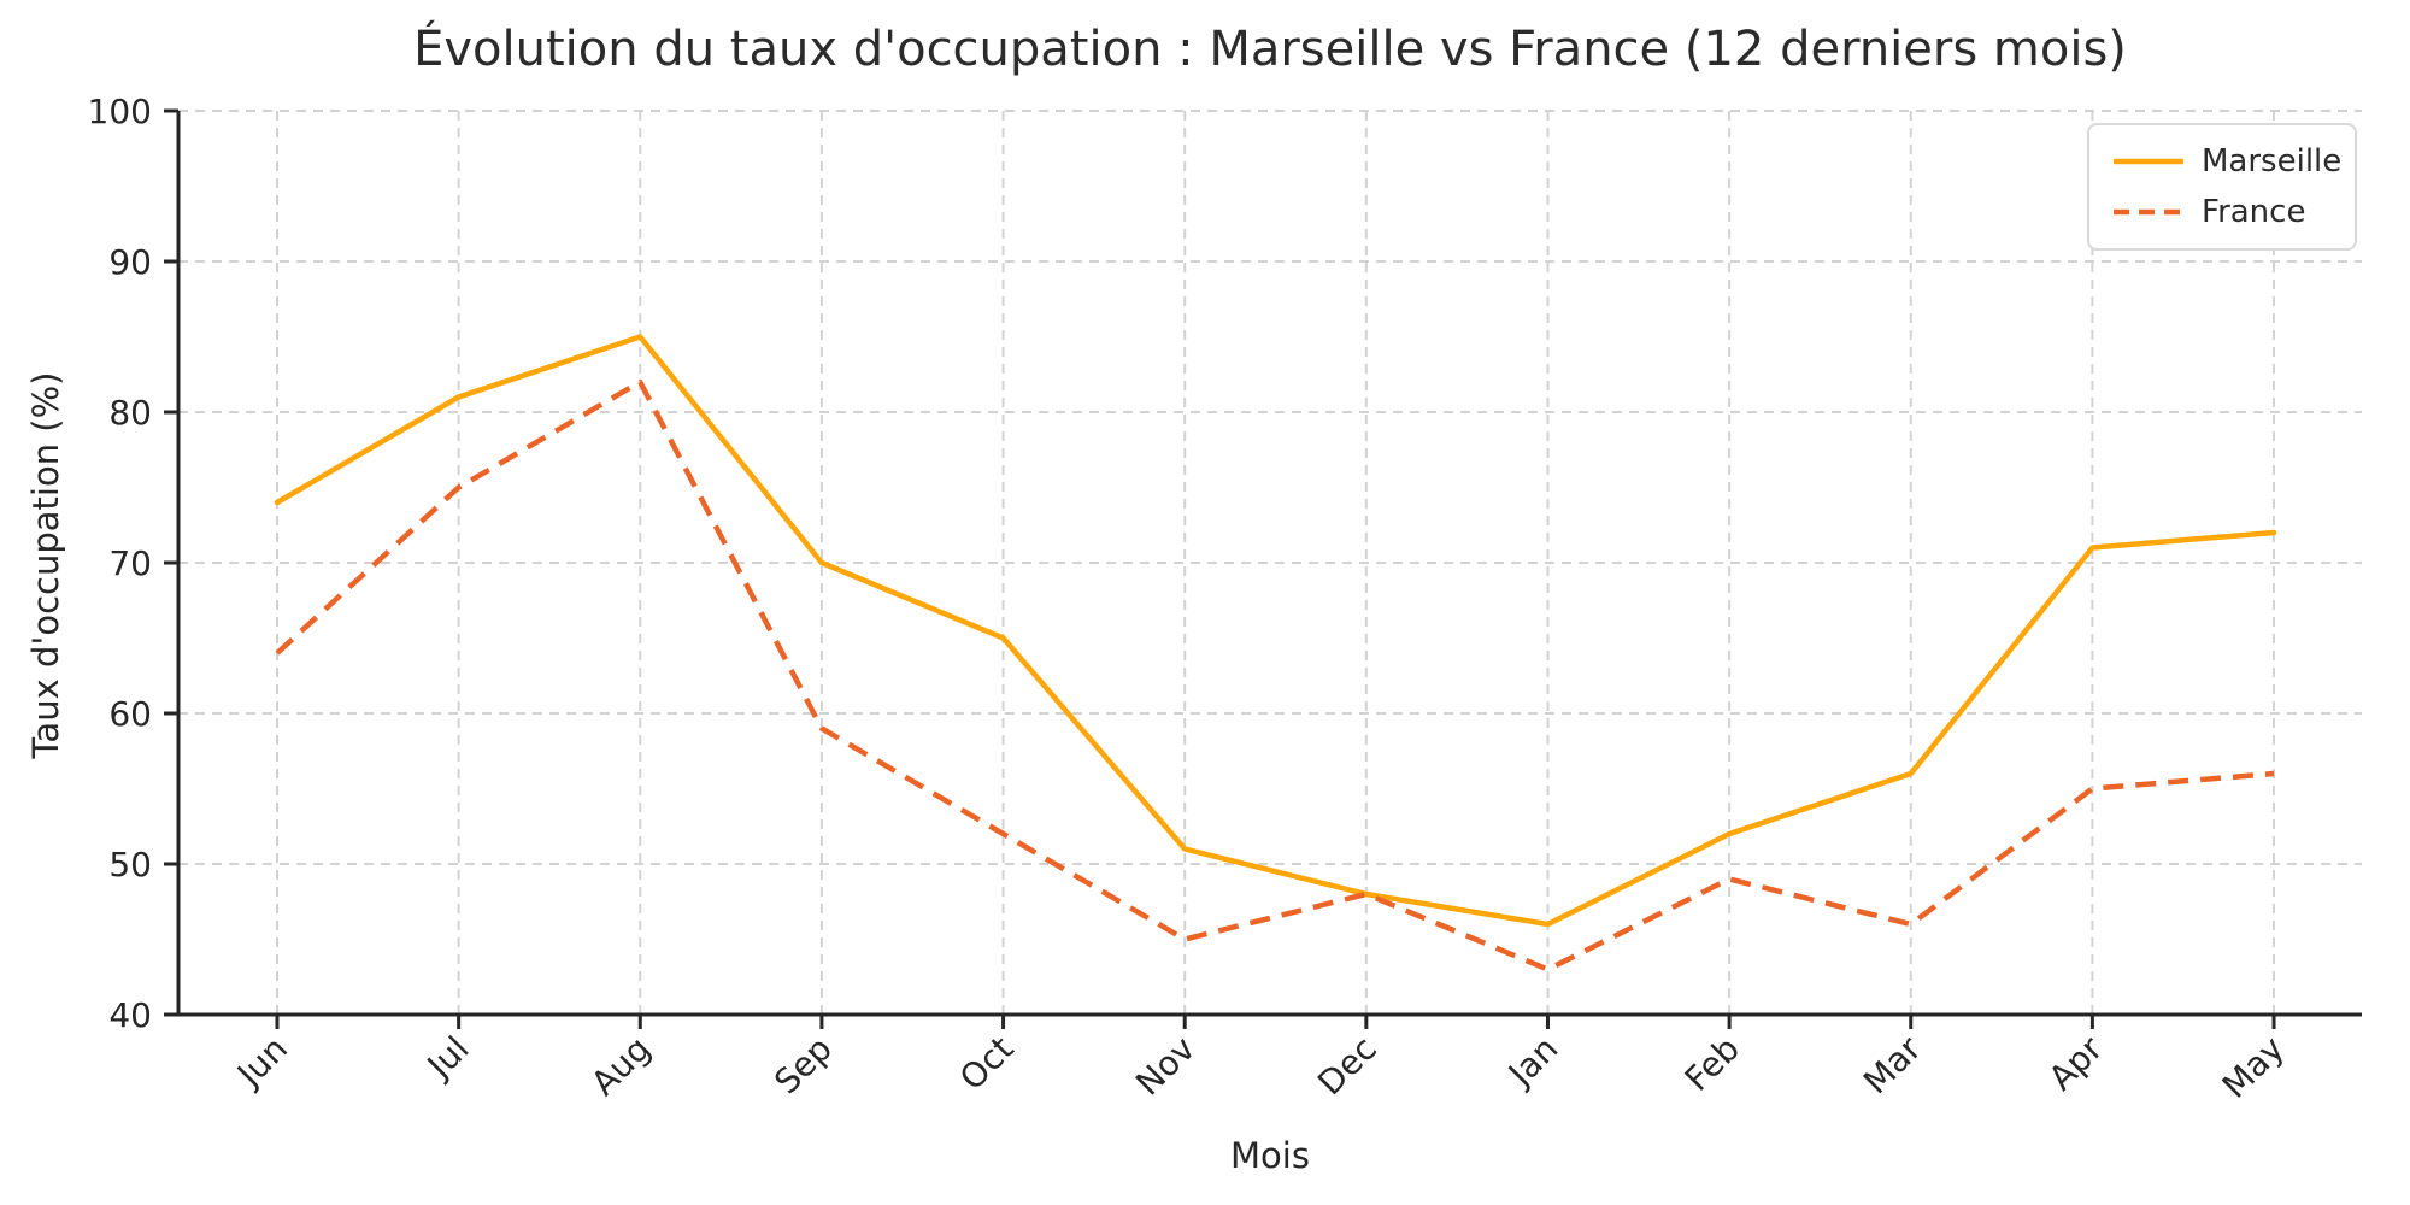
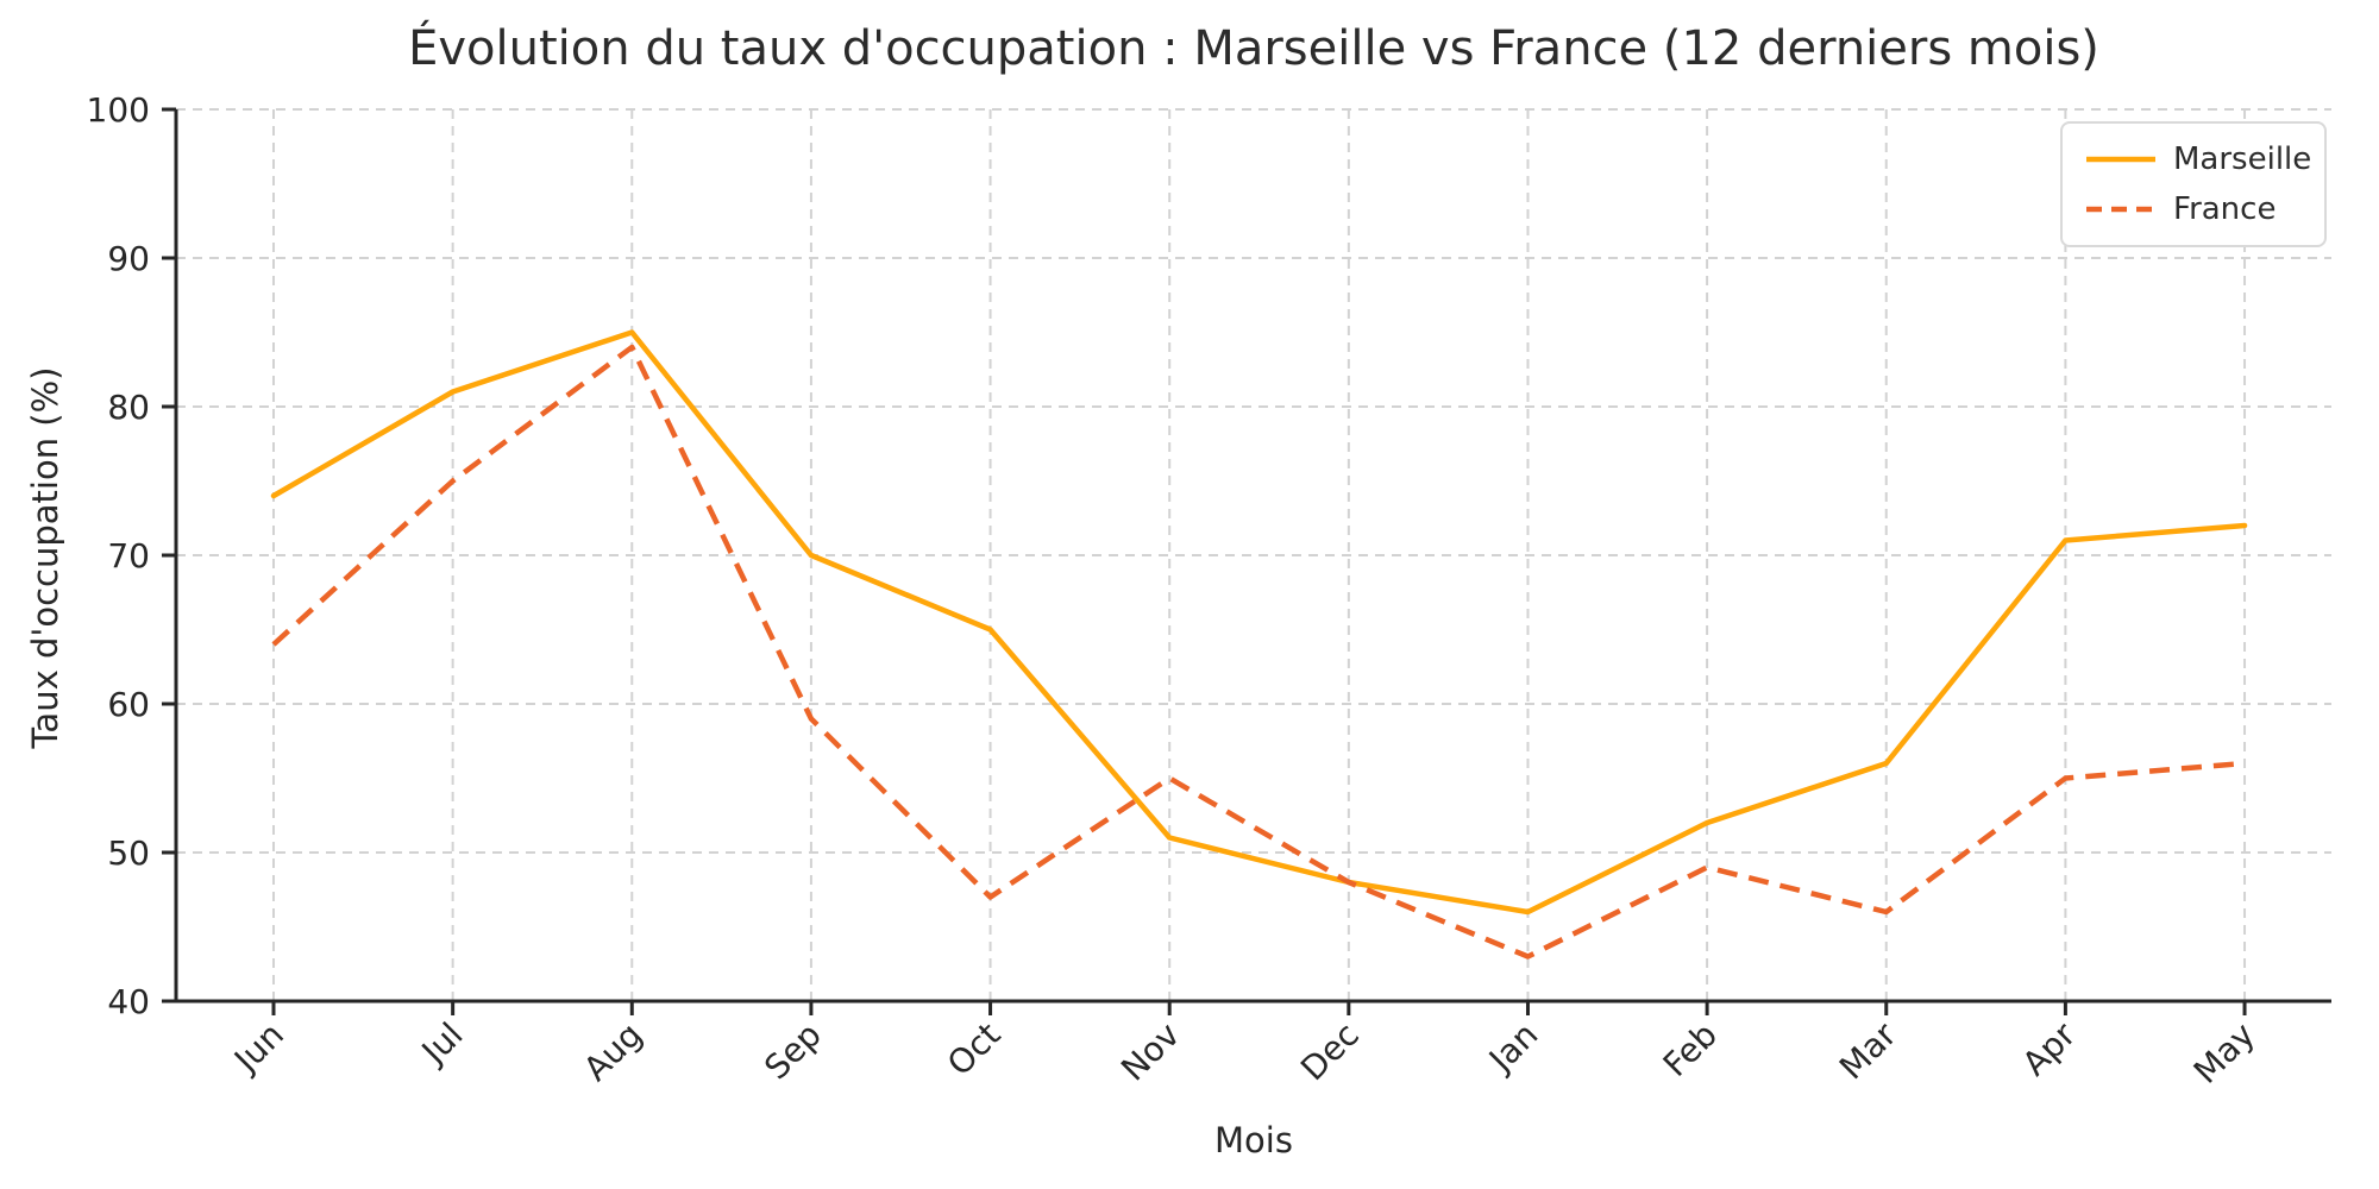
France/Aug: 82 -> 84
France/Oct: 52 -> 47
France/Nov: 45 -> 55
